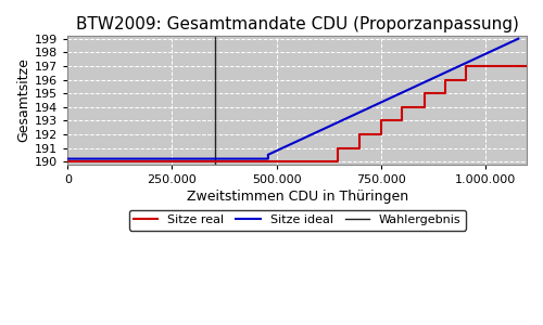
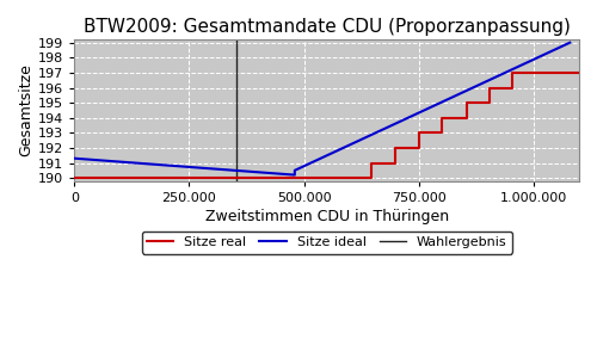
Sitze ideal/0: 190.2 -> 191.3
